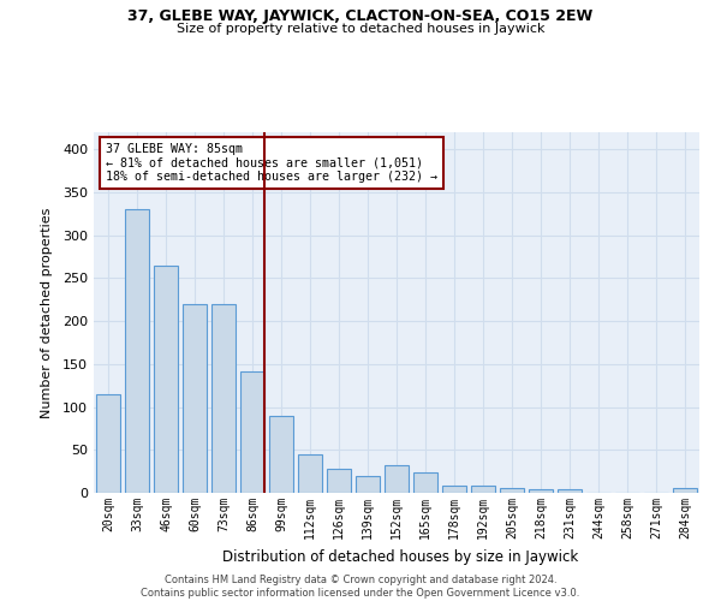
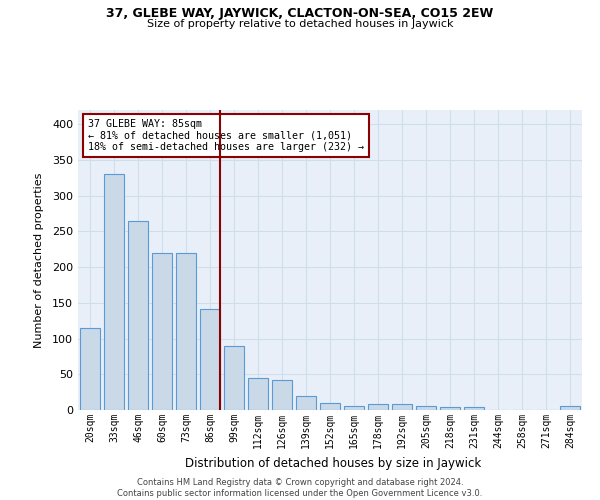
126sqm: 28 -> 42
152sqm: 32 -> 10
165sqm: 24 -> 6
